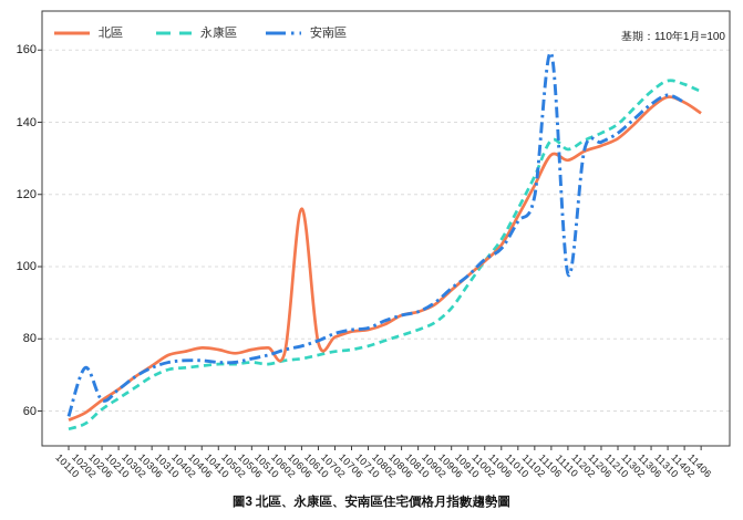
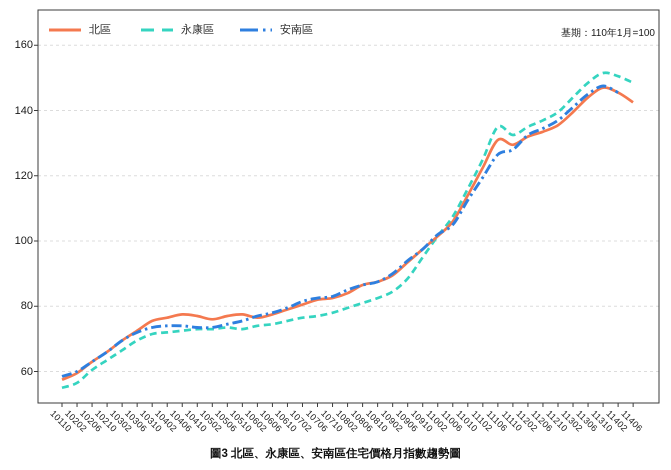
安南區/10202: 72 -> 60
北區/10606: 116 -> 78
安南區/11106: 159 -> 126
安南區/11110: 98 -> 128
